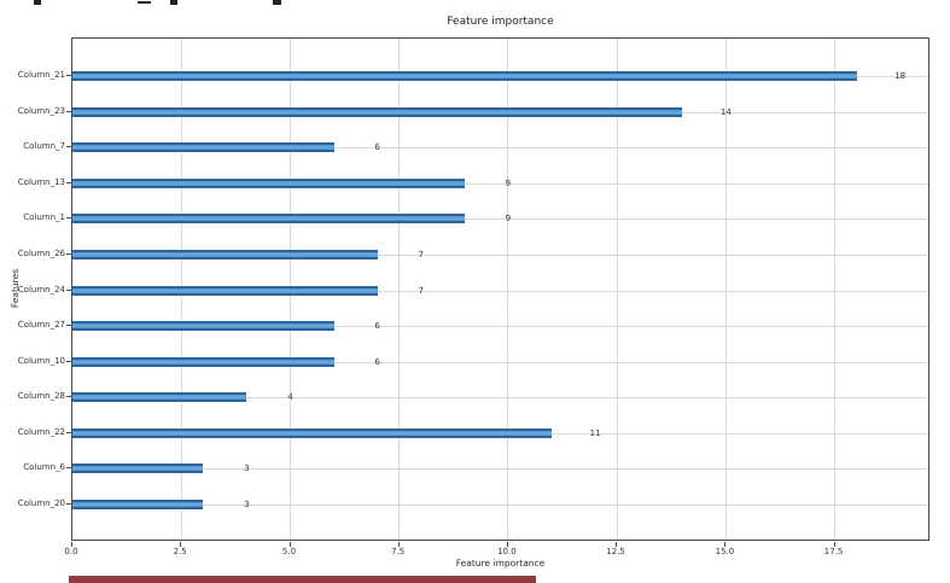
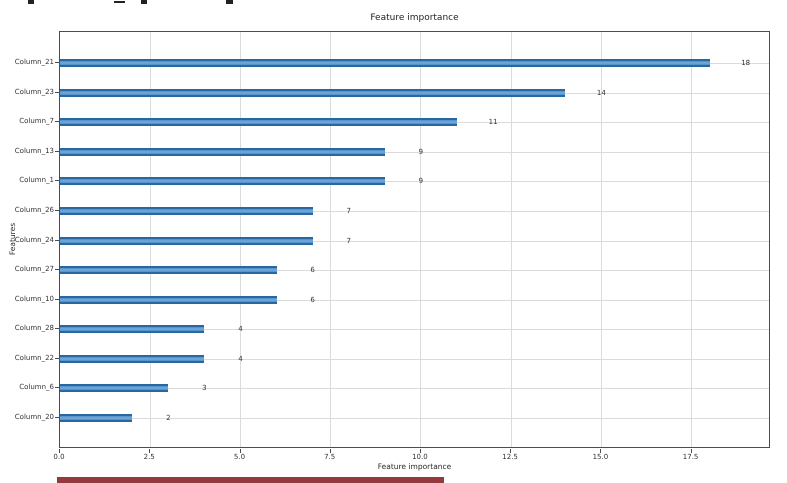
Column_7: 6 -> 11
Column_22: 11 -> 4
Column_20: 3 -> 2
